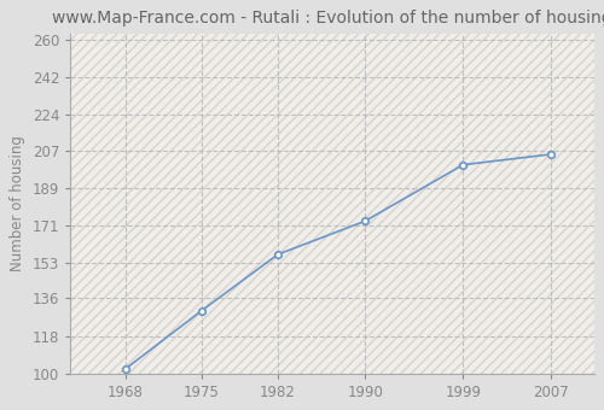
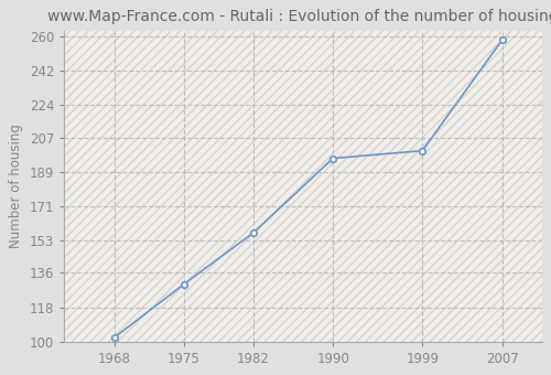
1990: 173 -> 196
2007: 205 -> 258
